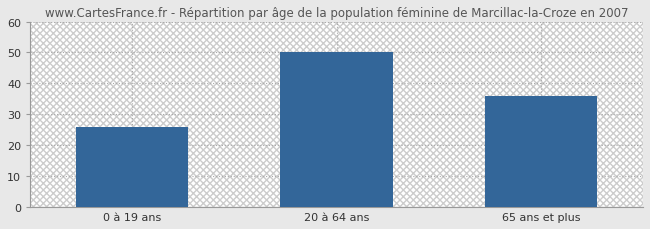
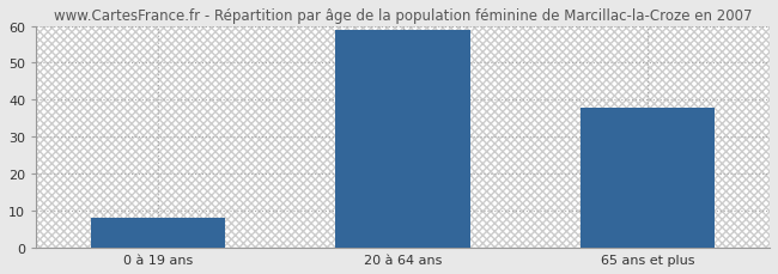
0 à 19 ans: 26 -> 8
20 à 64 ans: 50 -> 59
65 ans et plus: 36 -> 38
